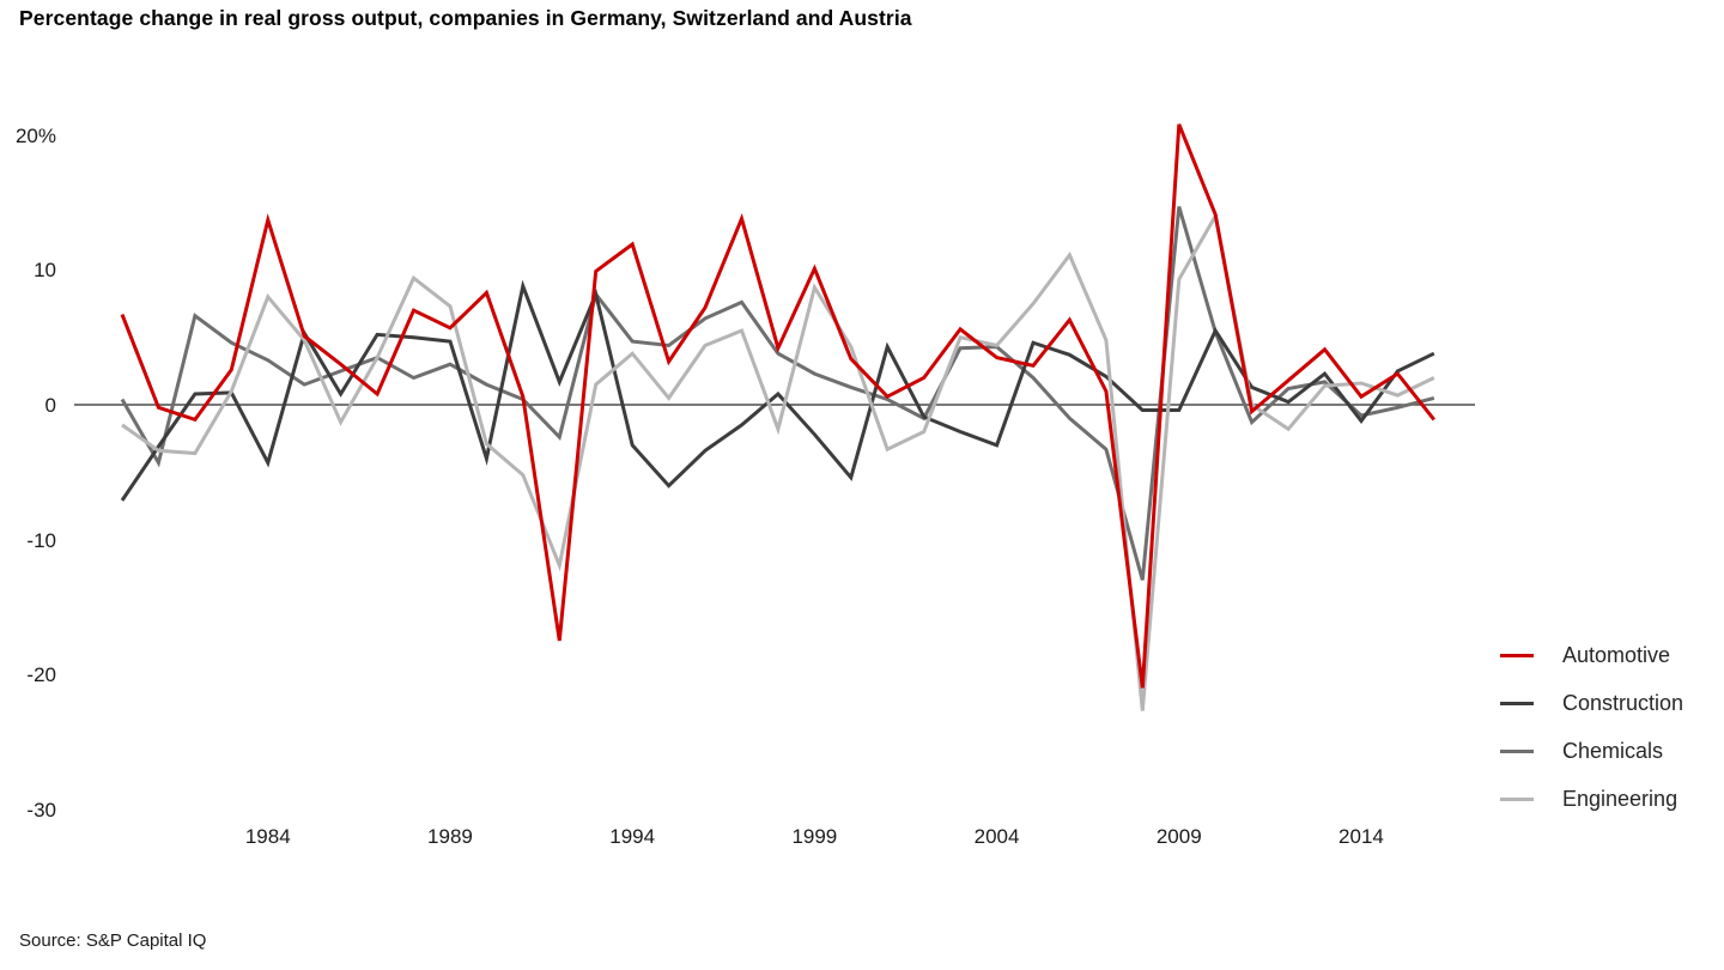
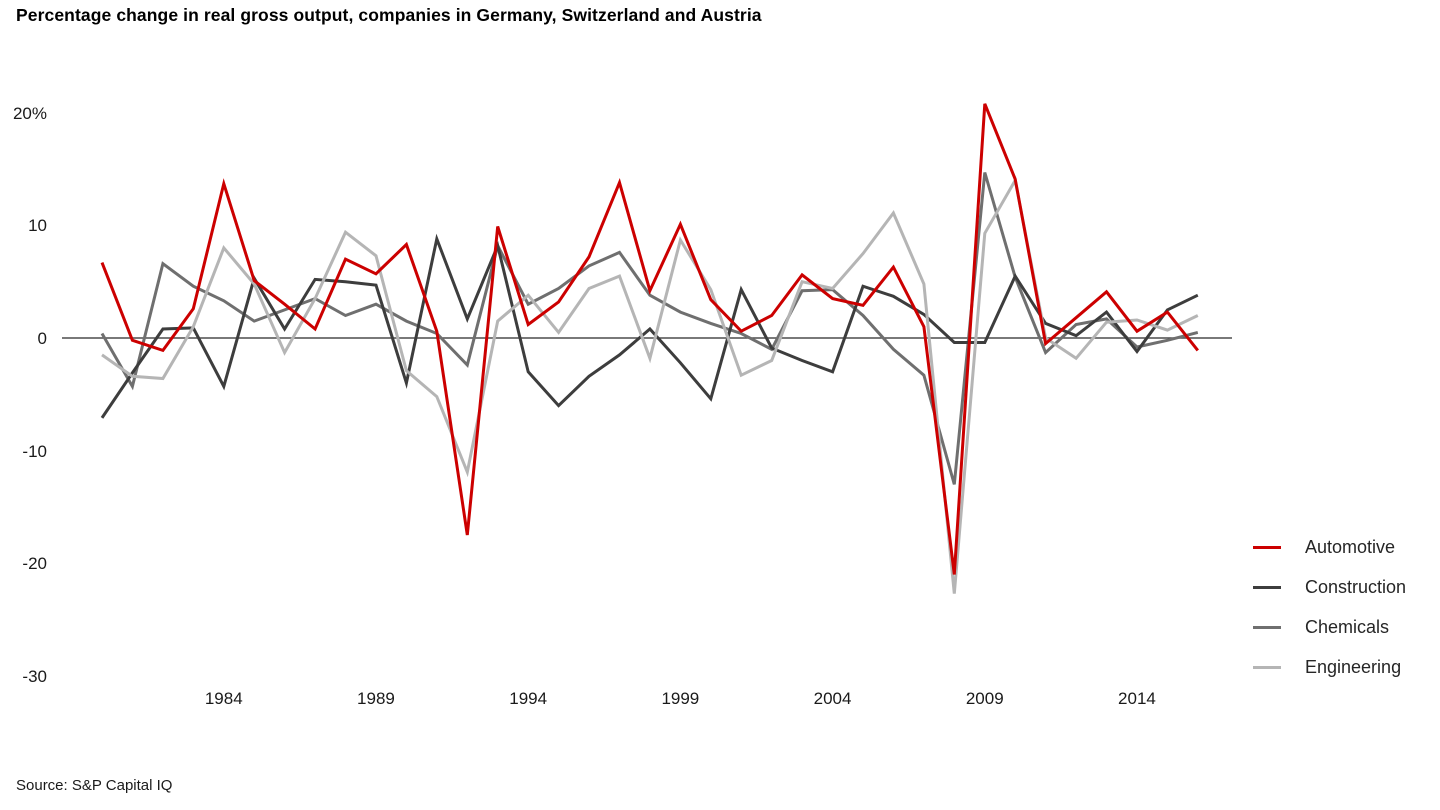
Automotive/1994: 11.9% -> 1.2%
Chemicals/1994: 4.7% -> 3.0%
